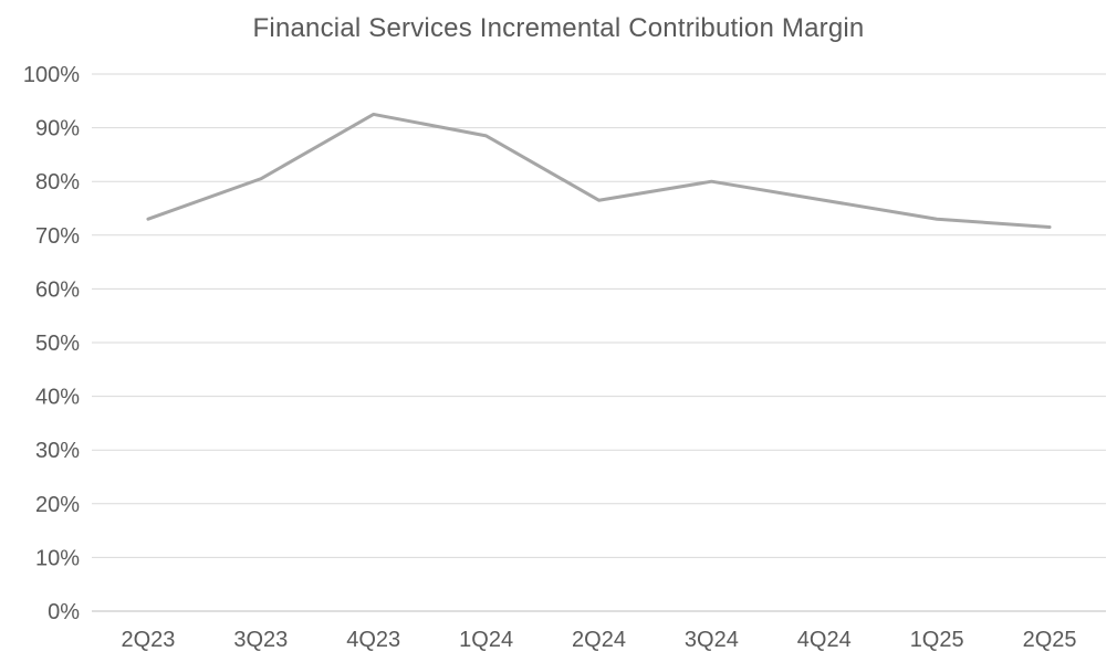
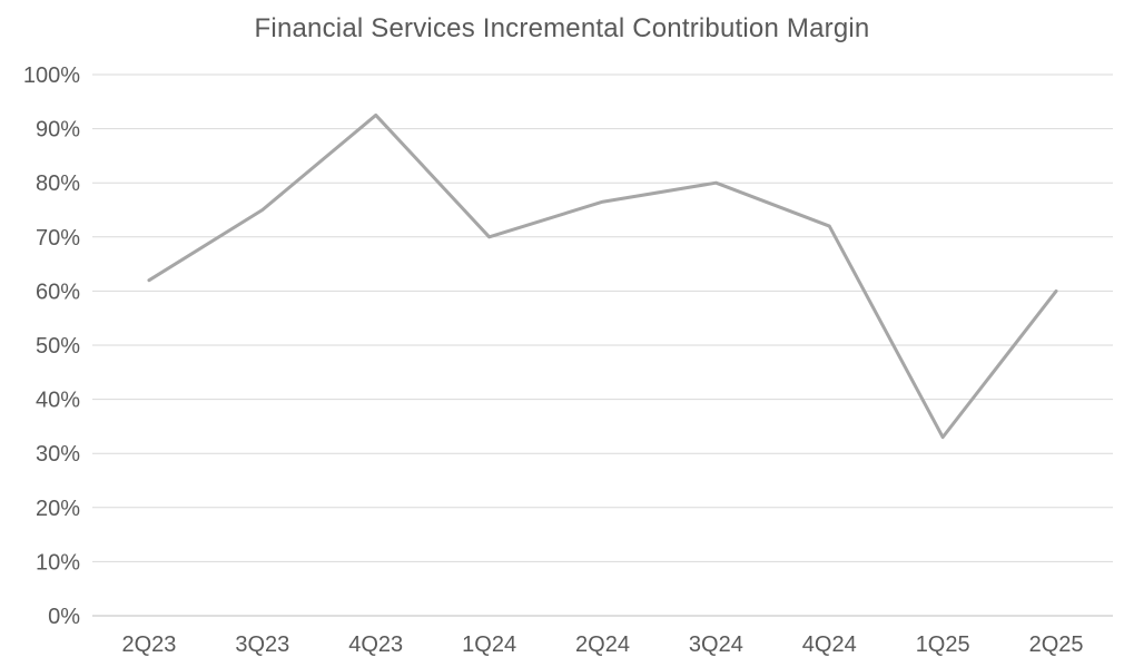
2Q23: 73% -> 62%
3Q23: 80% -> 75%
1Q24: 88% -> 70%
4Q24: 76% -> 72%
1Q25: 73% -> 33%
2Q25: 72% -> 60%
